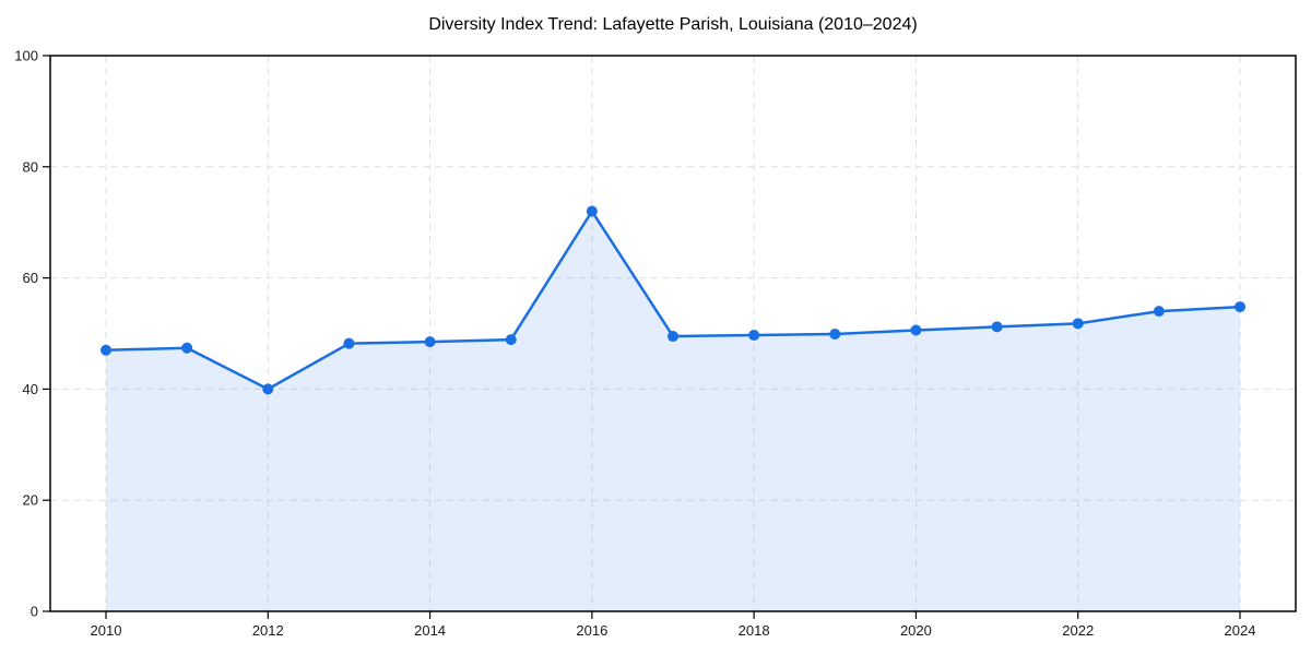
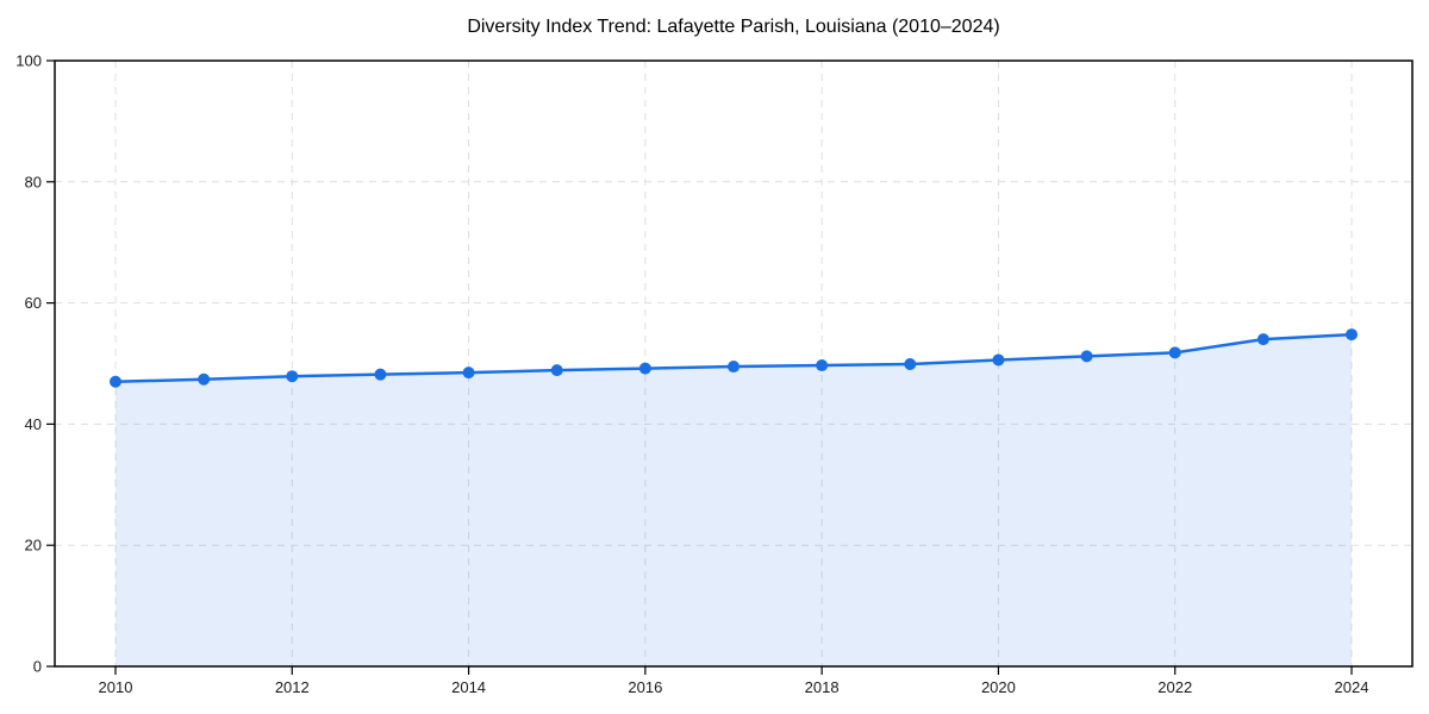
2012: 40 -> 48
2016: 72 -> 49
